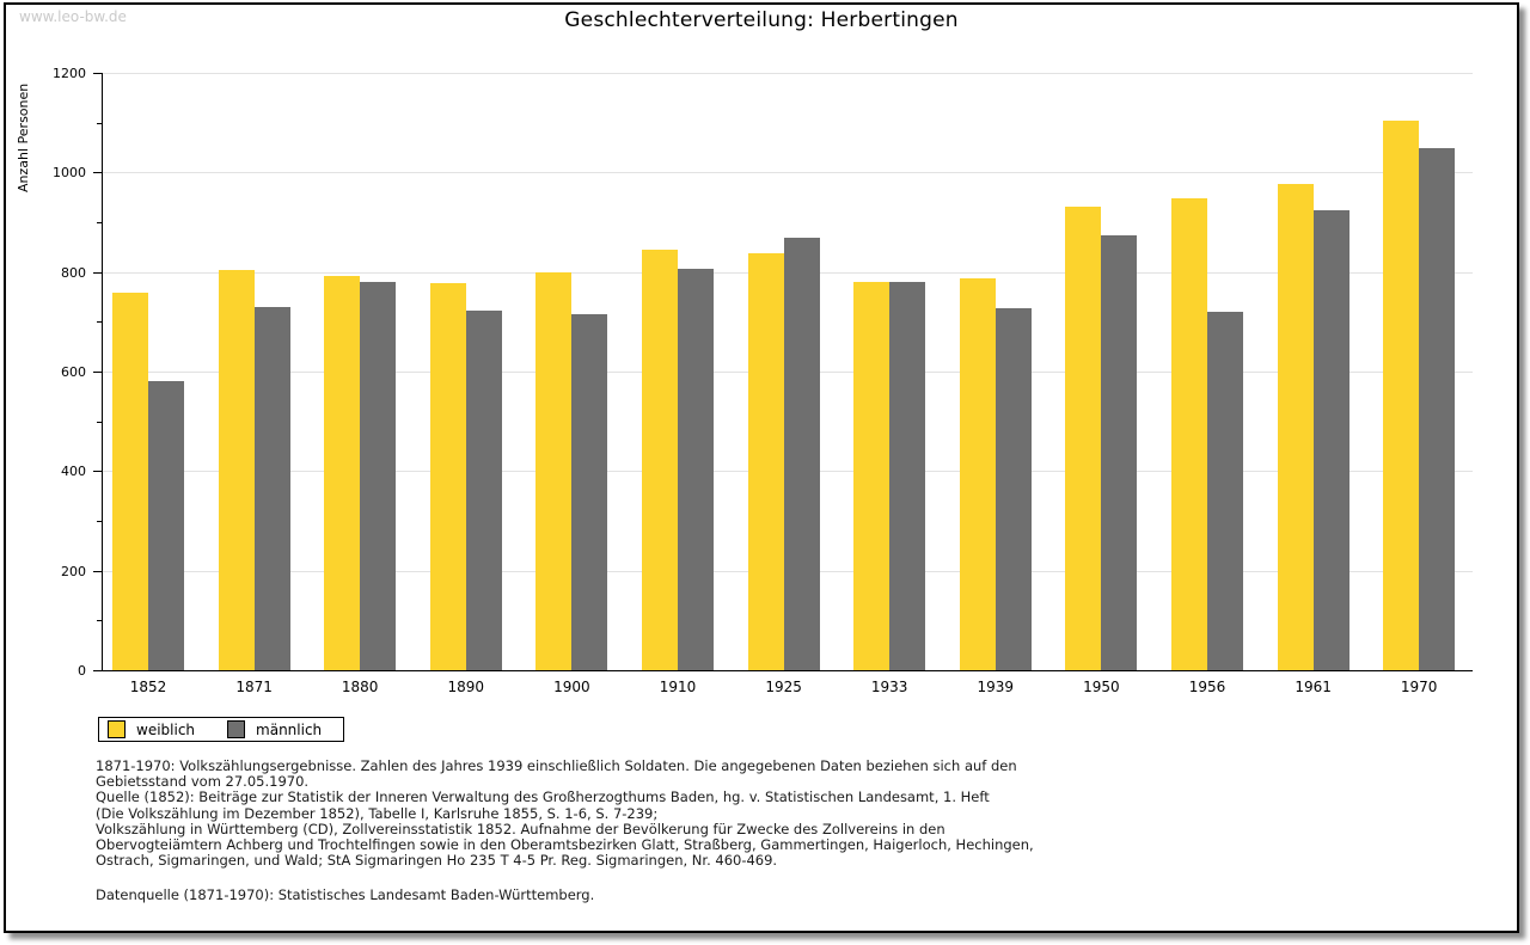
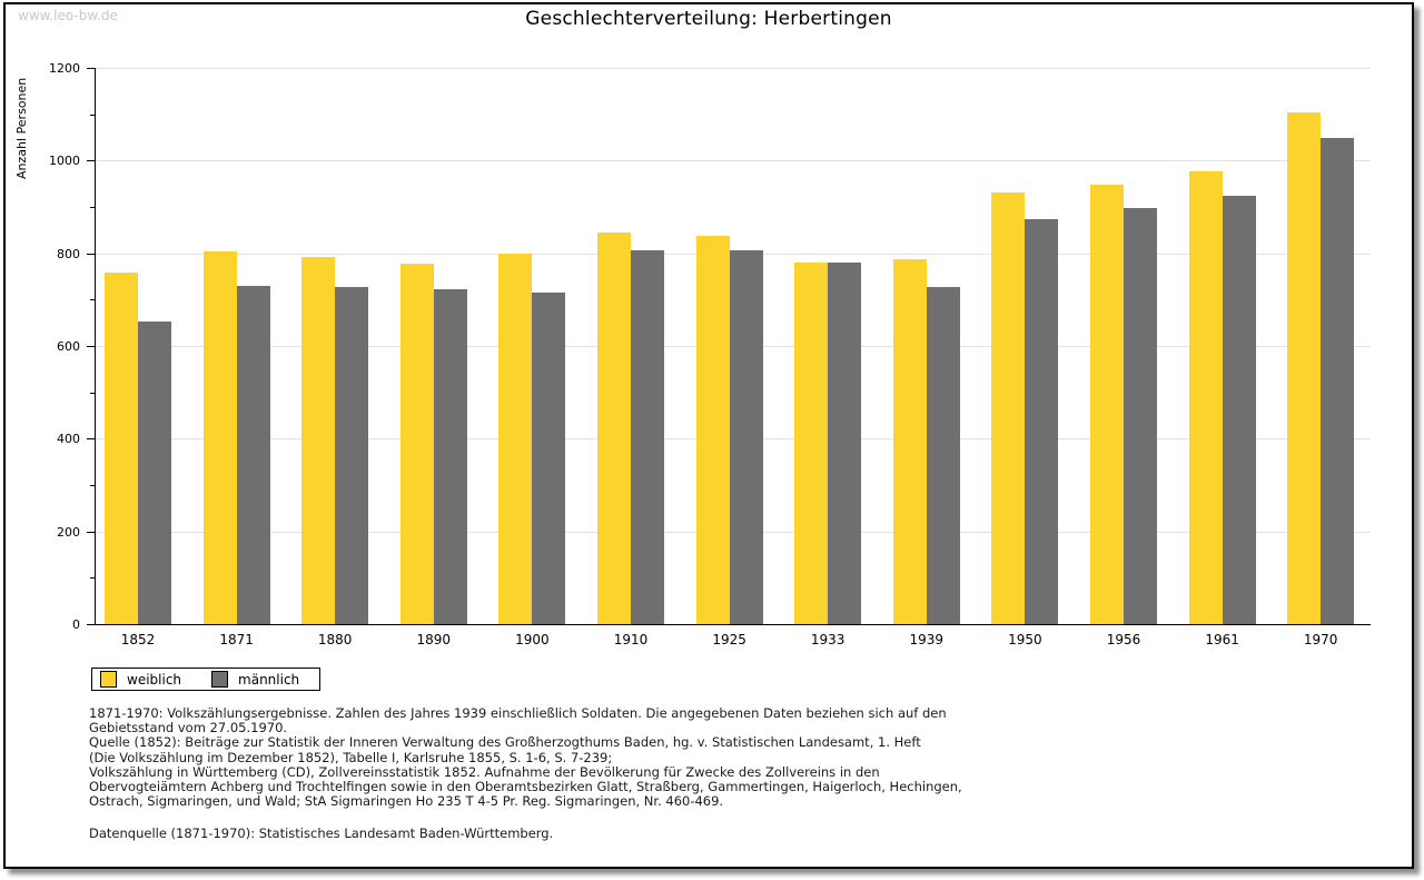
männlich/1852: 580 -> 650
männlich/1880: 780 -> 730
männlich/1925: 870 -> 810
männlich/1956: 720 -> 900
